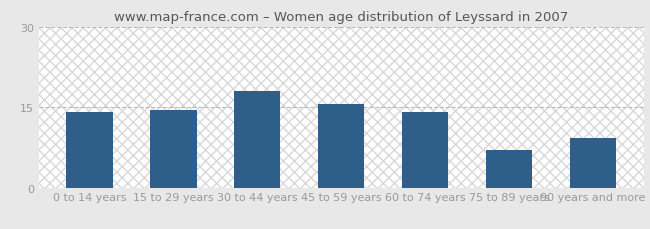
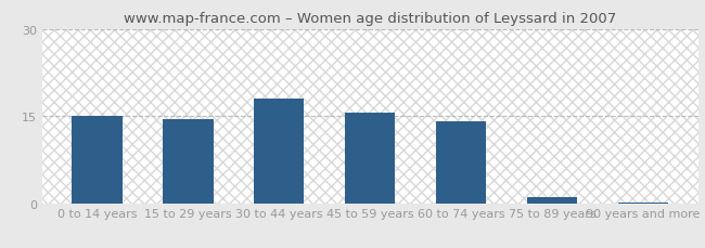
0 to 14 years: 14.0 -> 15.0
75 to 89 years: 7.0 -> 1.0
90 years and more: 9.2 -> 0.2
